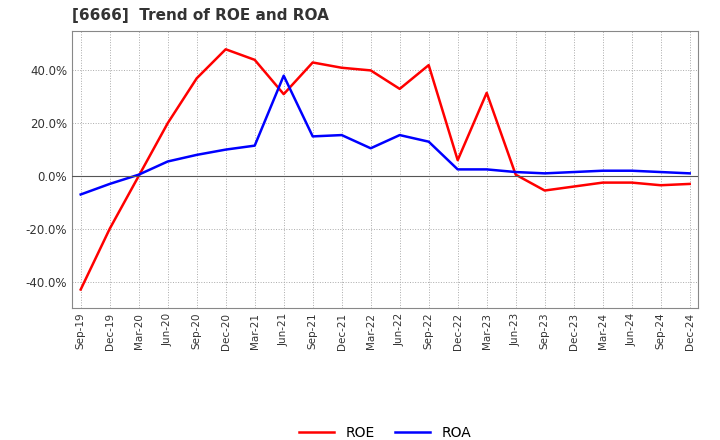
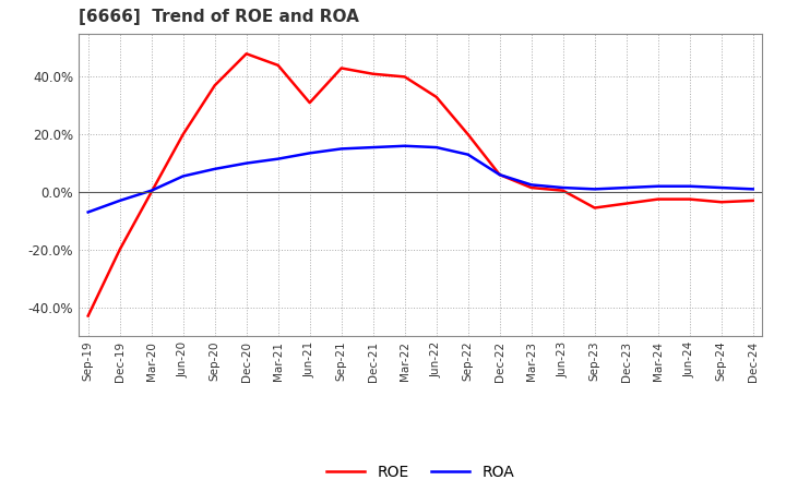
ROA/Jun-21: 38.0% -> 13.5%
ROA/Mar-22: 10.5% -> 16.0%
ROE/Sep-22: 42.0% -> 20.0%
ROA/Dec-22: 2.5% -> 6.0%
ROE/Mar-23: 31.5% -> 1.5%
